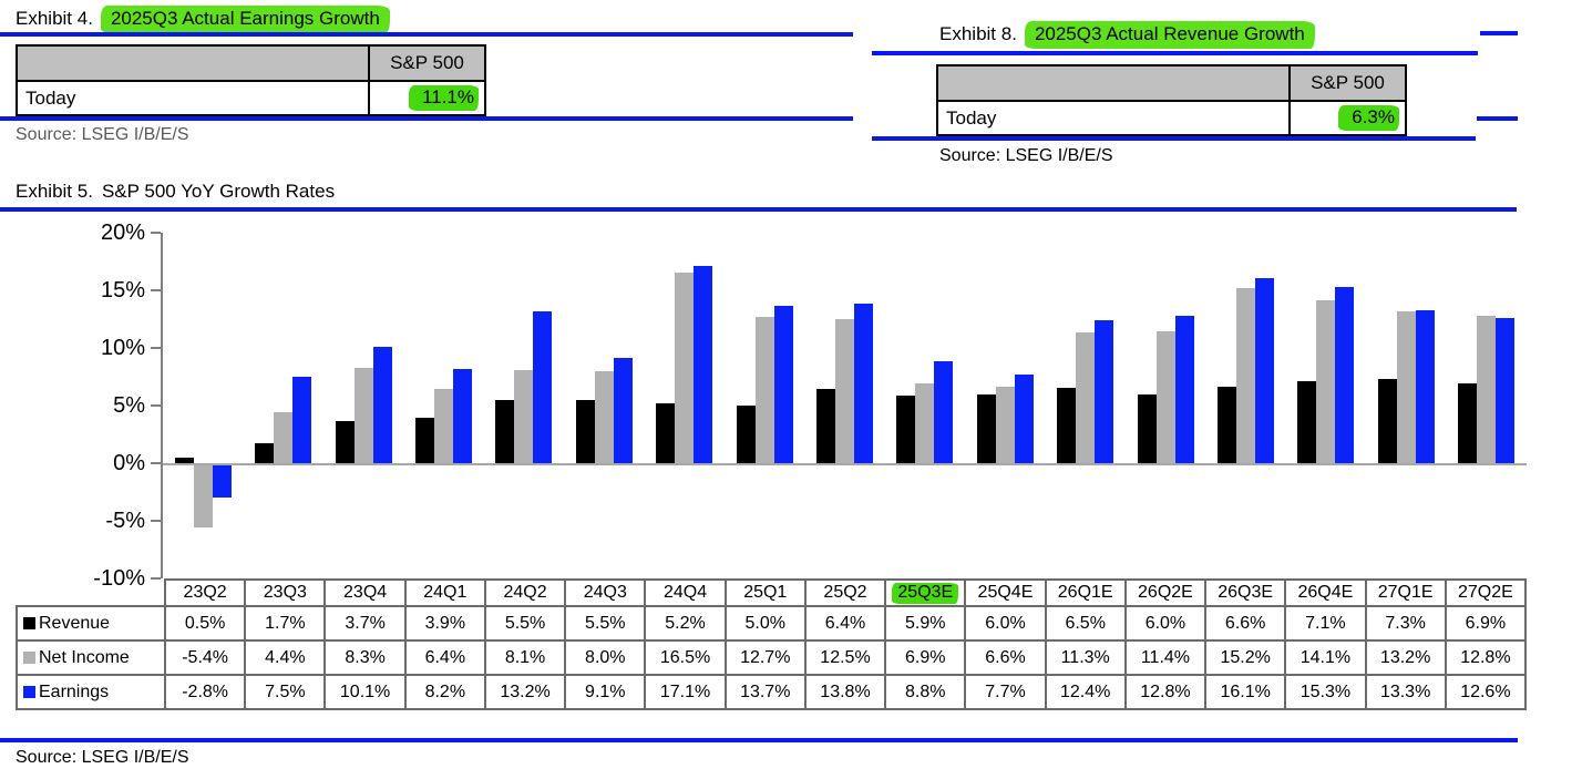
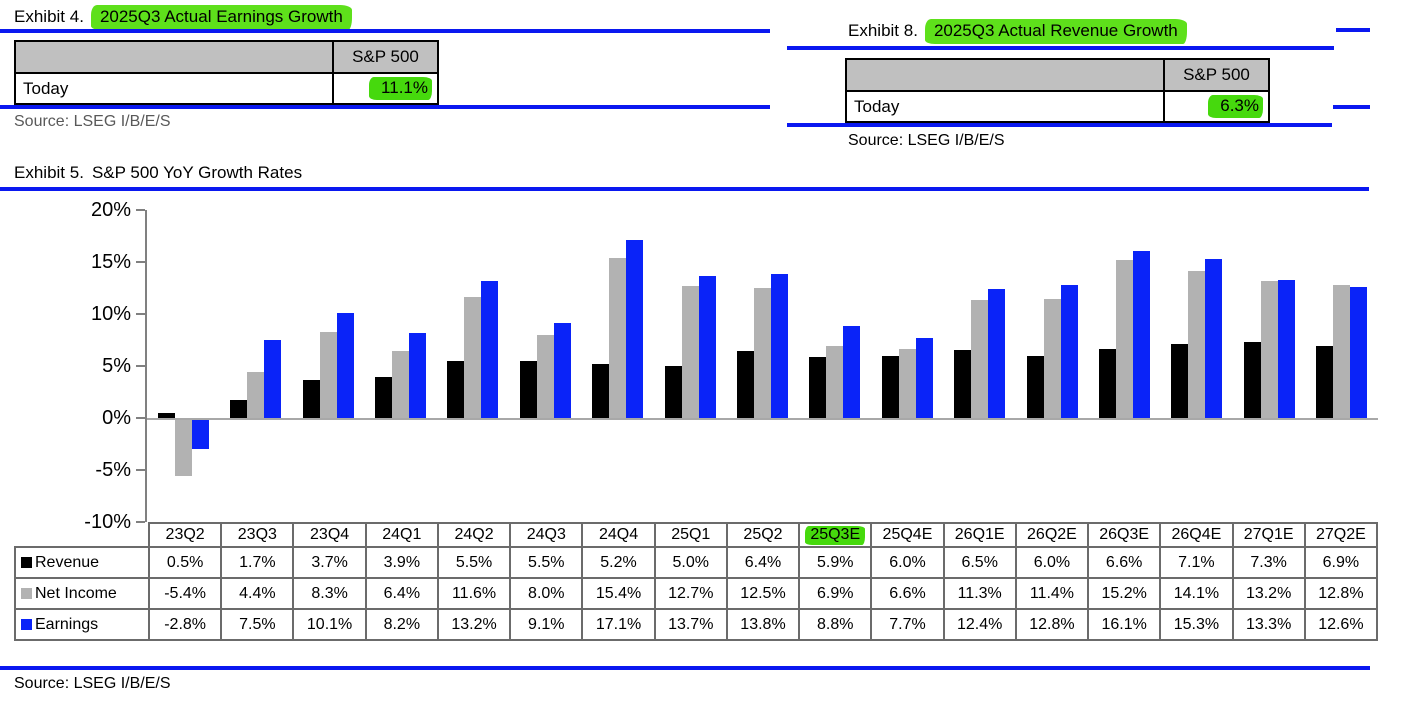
Net Income/24Q2: 8.1% -> 11.6%
Net Income/24Q4: 16.5% -> 15.4%
